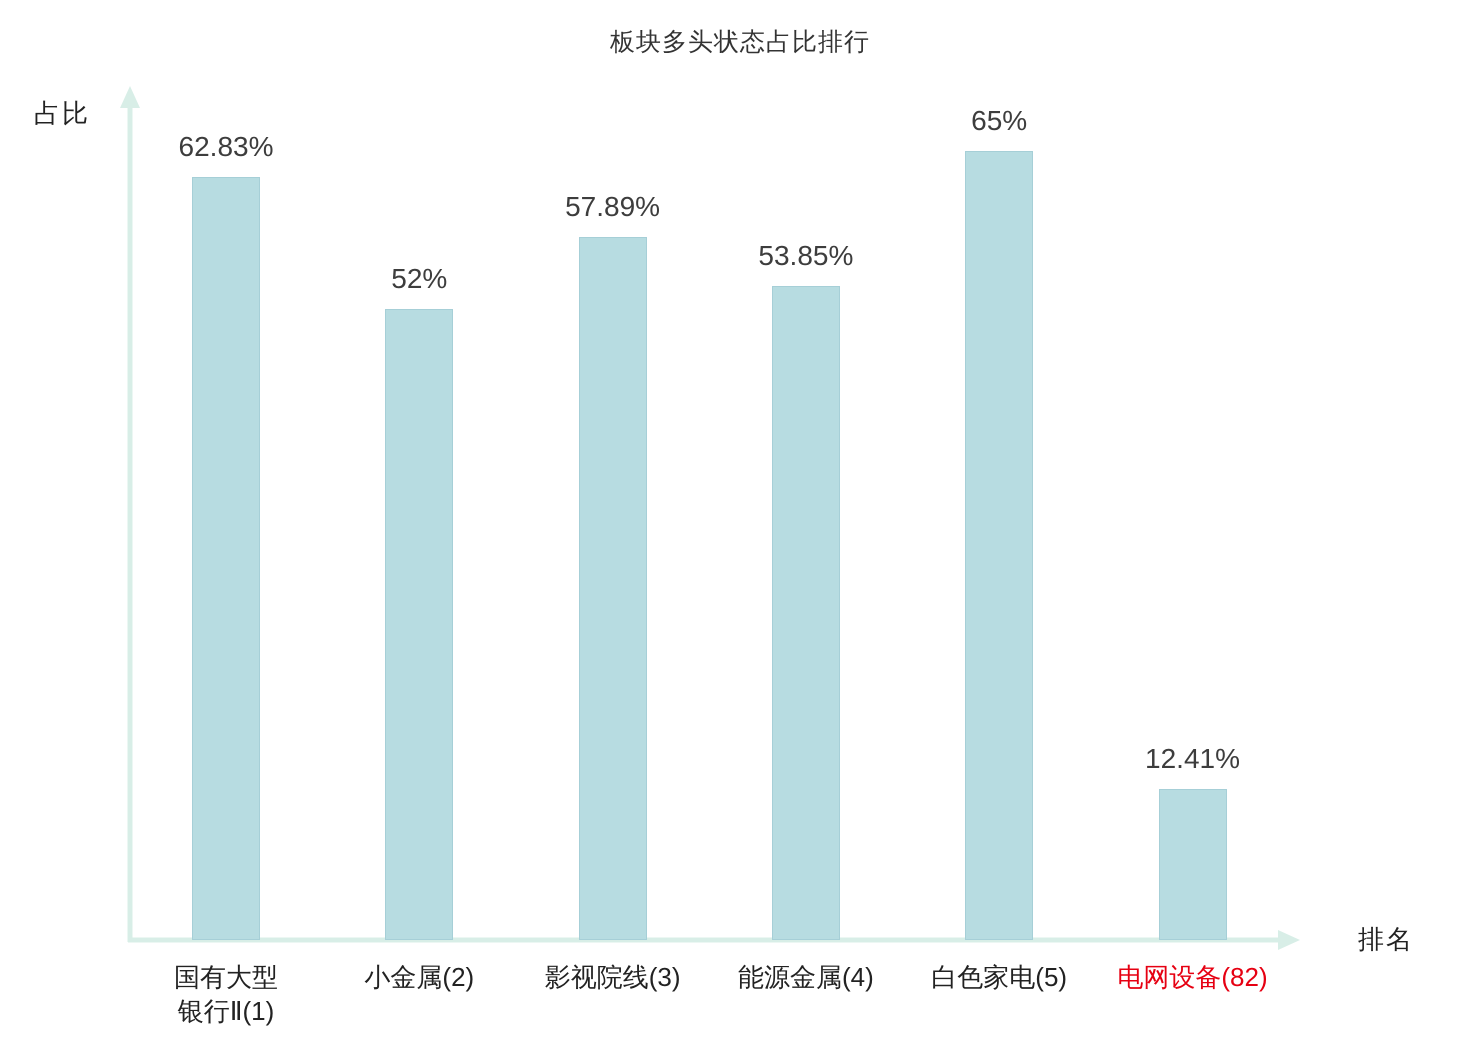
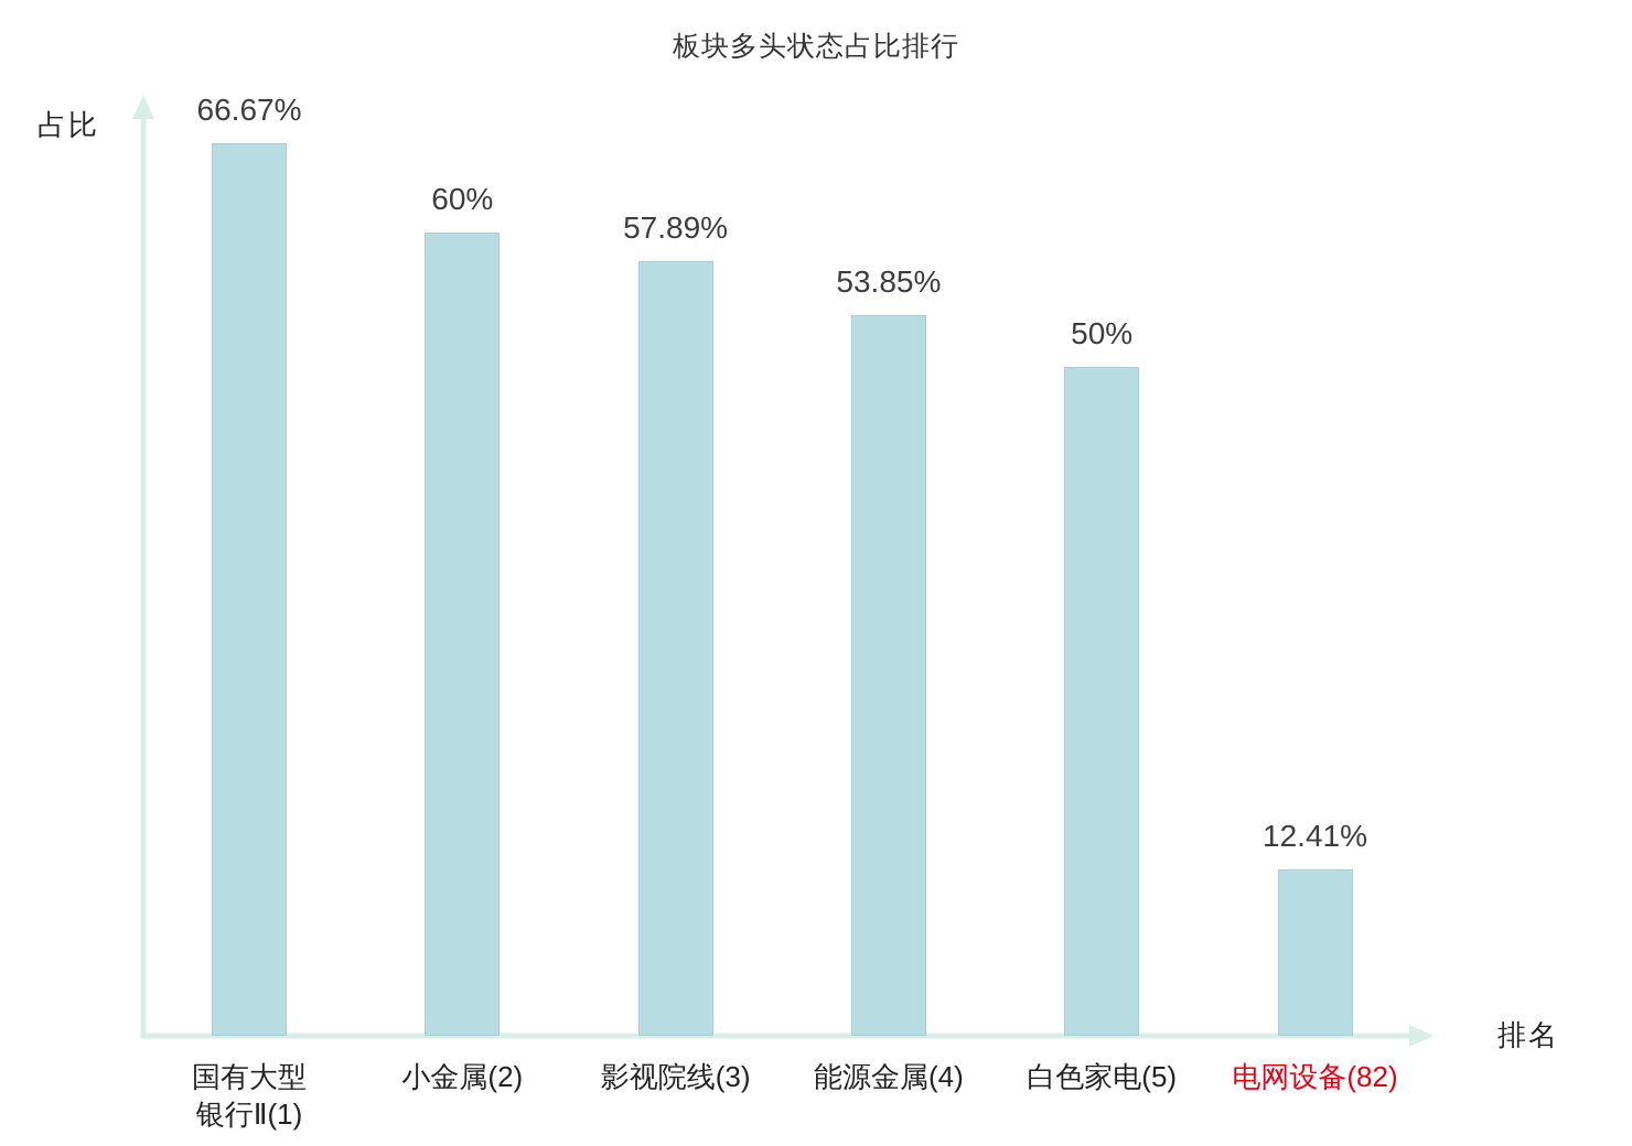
国有大型 银行Ⅱ(1): 62.83% -> 66.67%
小金属(2): 52% -> 60%
白色家电(5): 65% -> 50%
